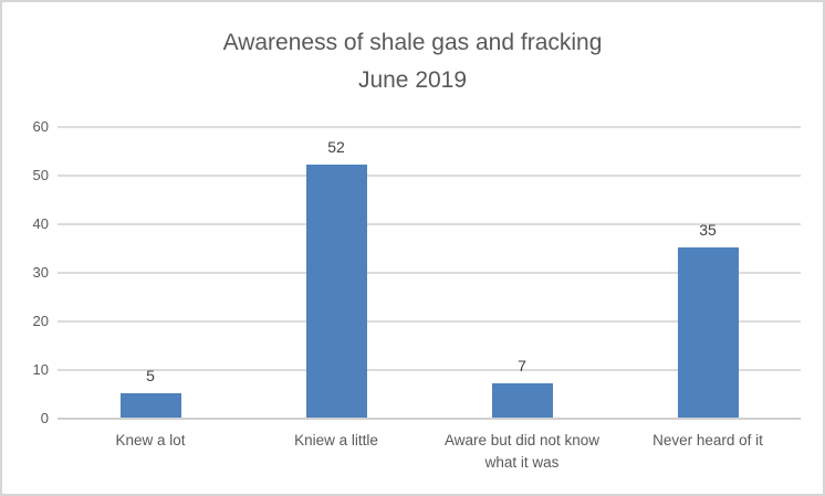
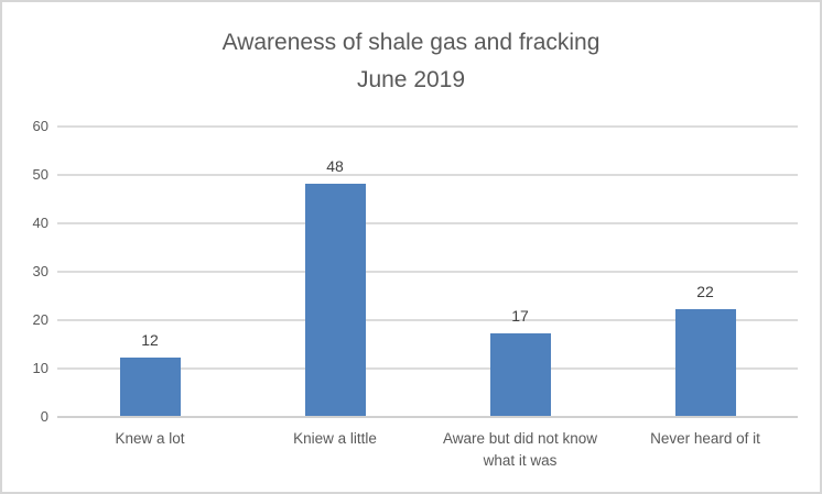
Knew a lot: 5 -> 12
Kniew a little: 52 -> 48
Aware but did not know what it was: 7 -> 17
Never heard of it: 35 -> 22
